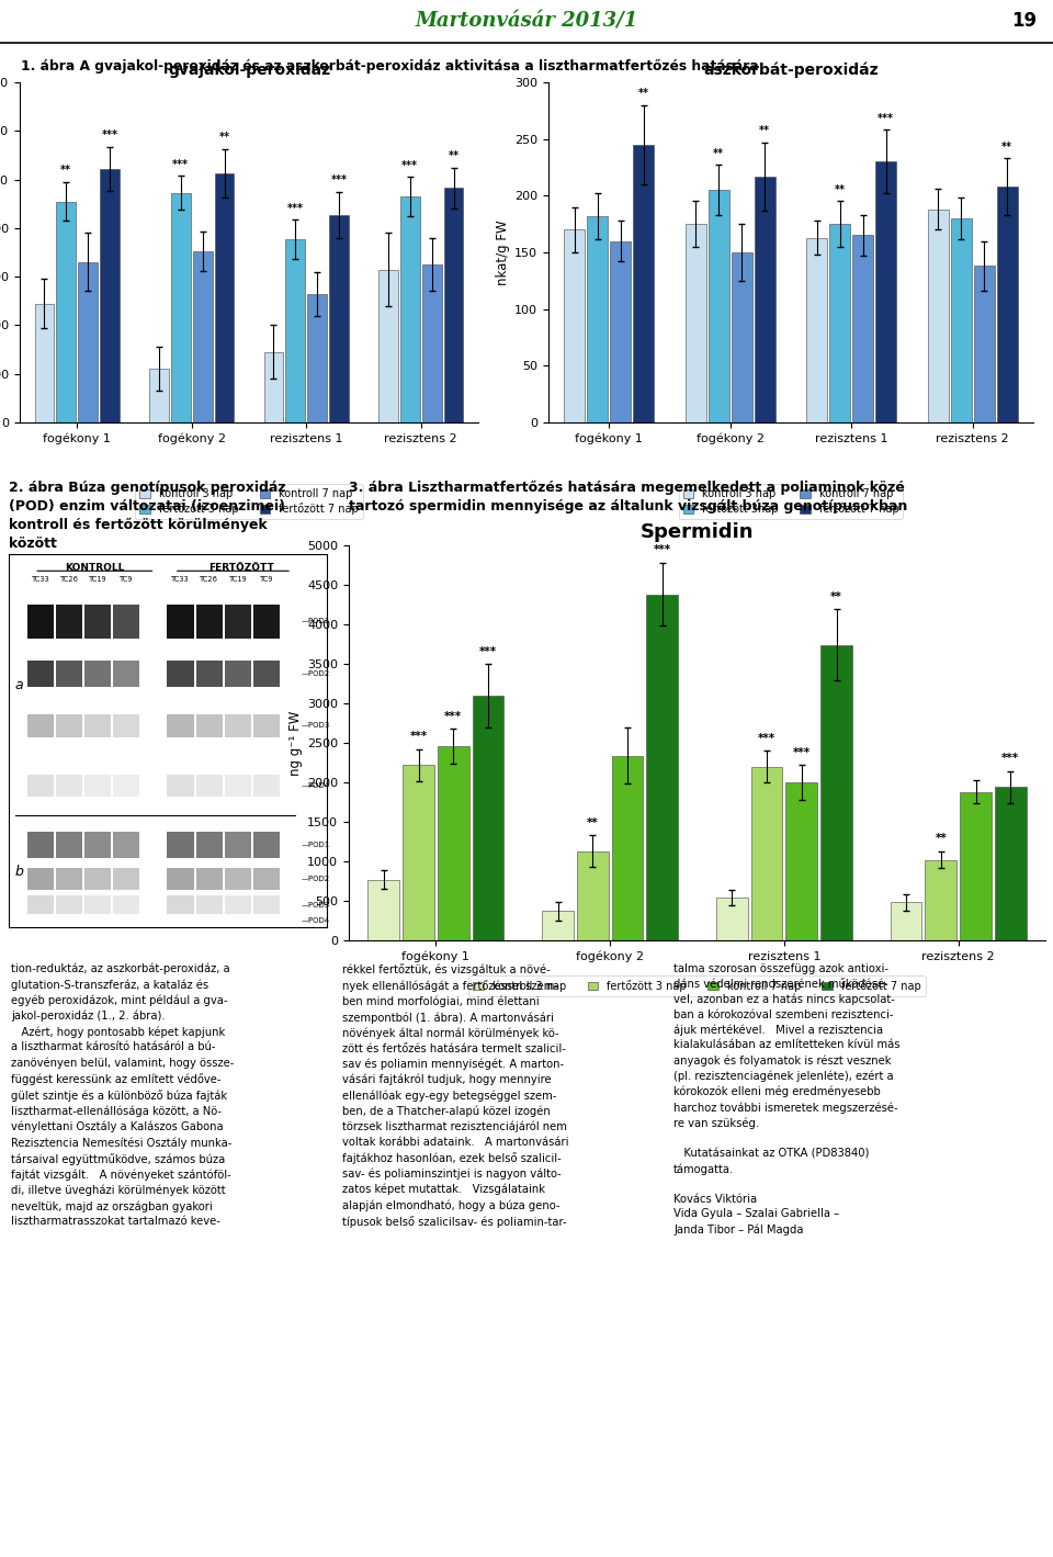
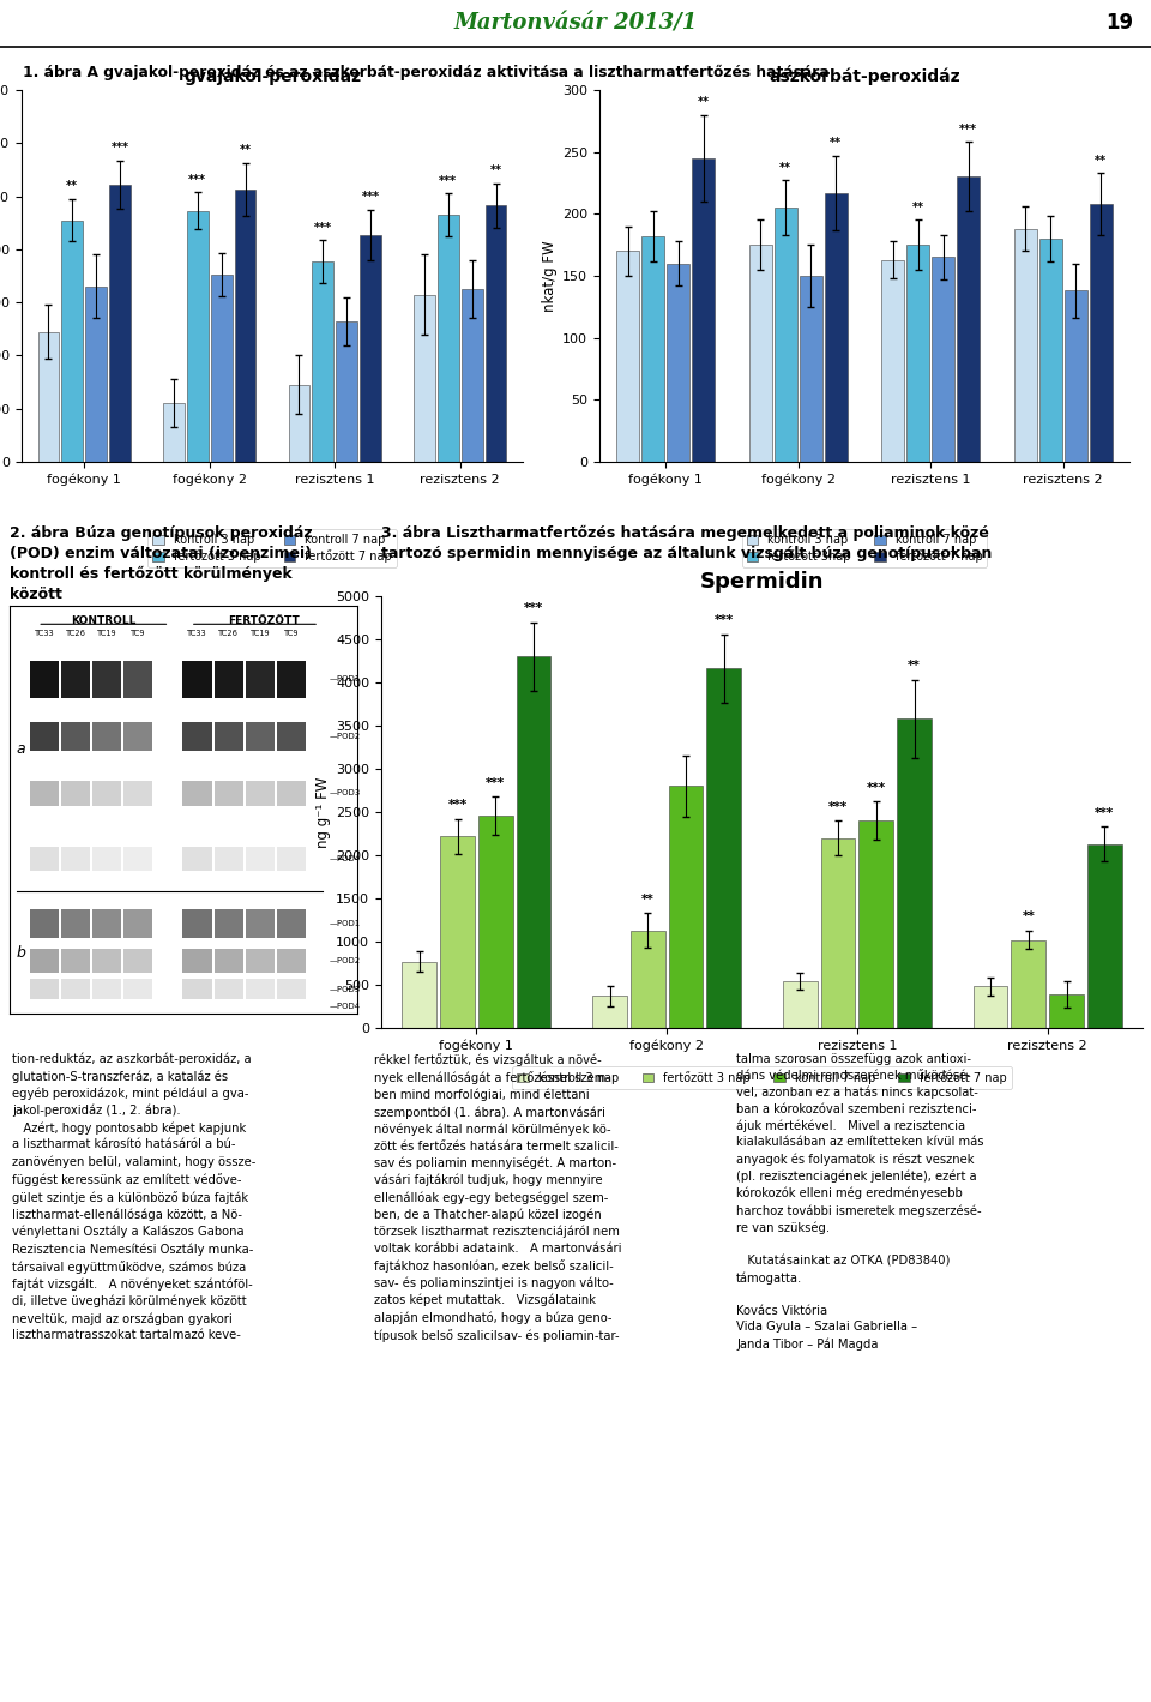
Spermidin/fertőzött 7 nap/fogékony 1: 3100 -> 4300
Spermidin/kontroll 7 nap/fogékony 2: 2340 -> 2800
Spermidin/fertőzött 7 nap/fogékony 2: 4380 -> 4160
Spermidin/kontroll 7 nap/rezisztens 1: 2000 -> 2400
Spermidin/fertőzött 7 nap/rezisztens 1: 3740 -> 3580
Spermidin/kontroll 7 nap/rezisztens 2: 1880 -> 390
Spermidin/fertőzött 7 nap/rezisztens 2: 1940 -> 2130
